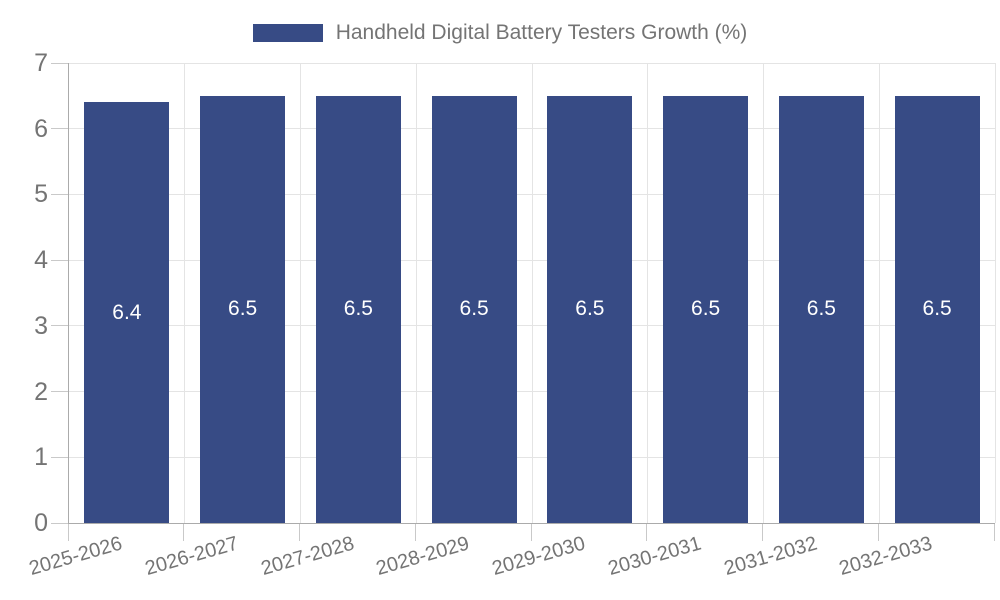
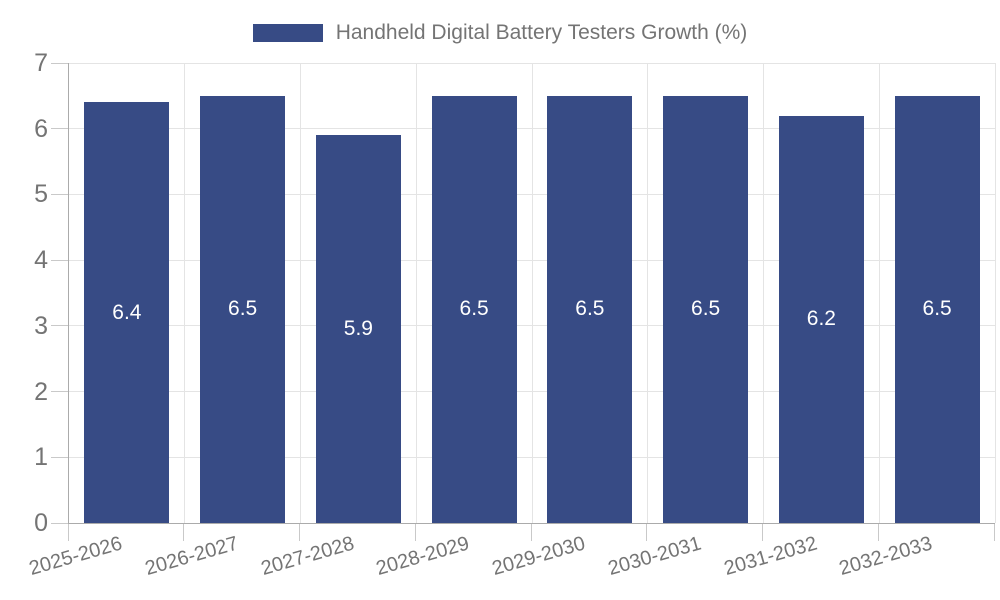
2027-2028: 6.5 -> 5.9
2031-2032: 6.5 -> 6.2
